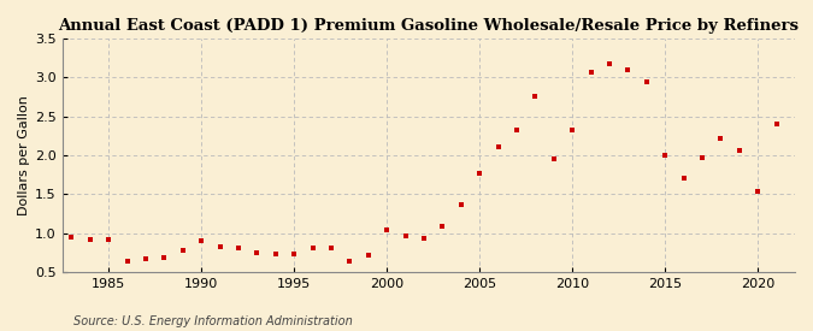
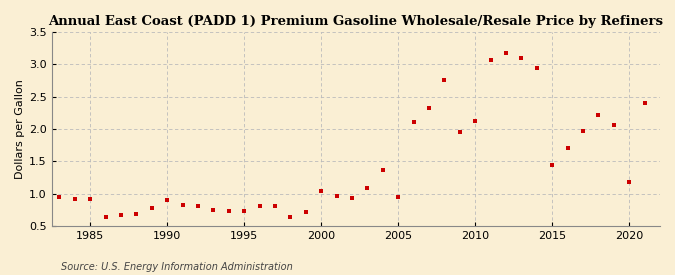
2005: 1.77 -> 0.94
2010: 2.33 -> 2.12
2015: 2.00 -> 1.44
2020: 1.54 -> 1.18
